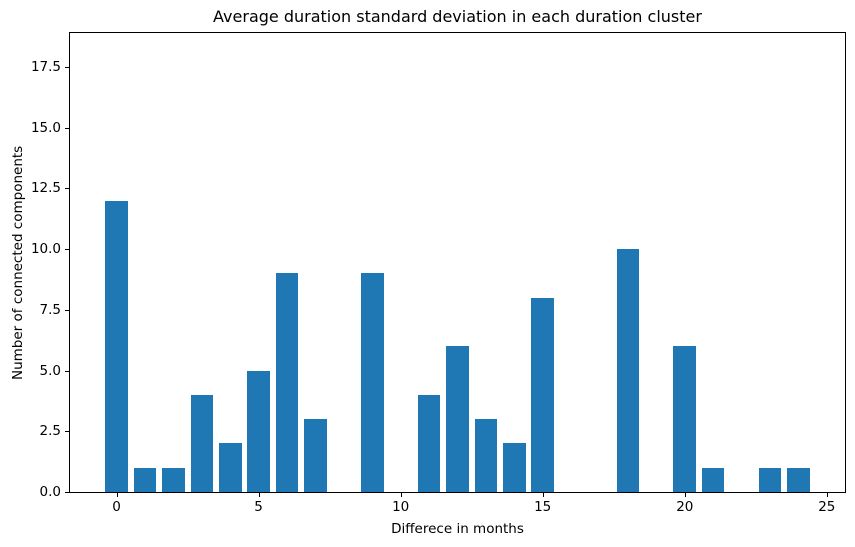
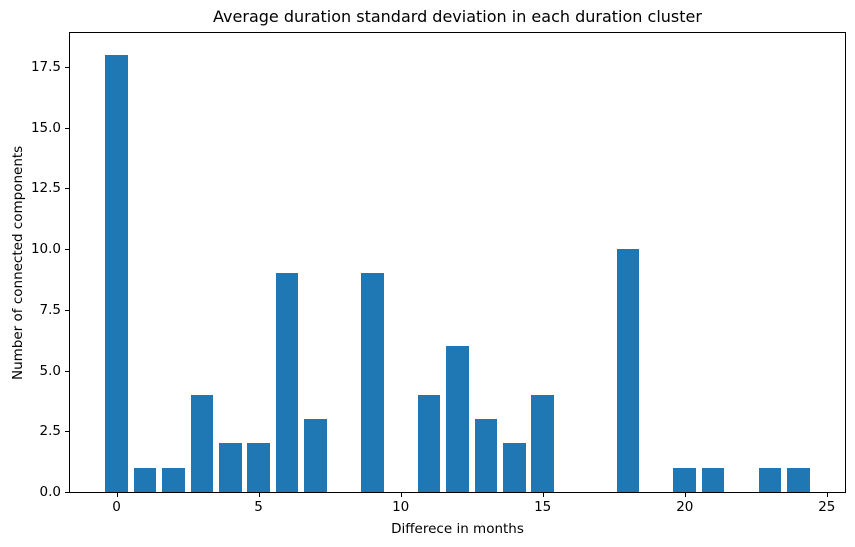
0: 12 -> 18
5: 5 -> 2
15: 8 -> 4
20: 6 -> 1
